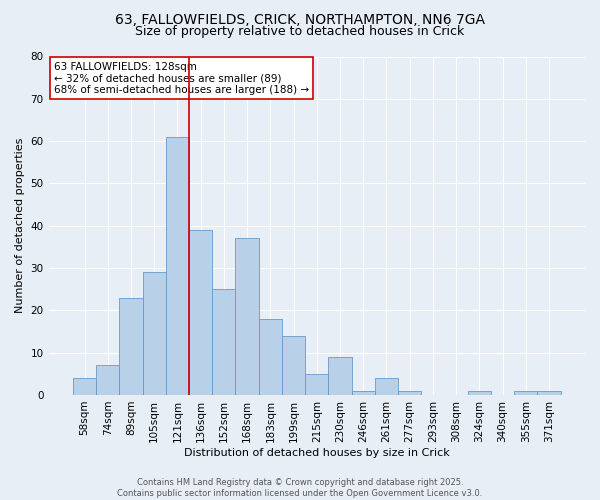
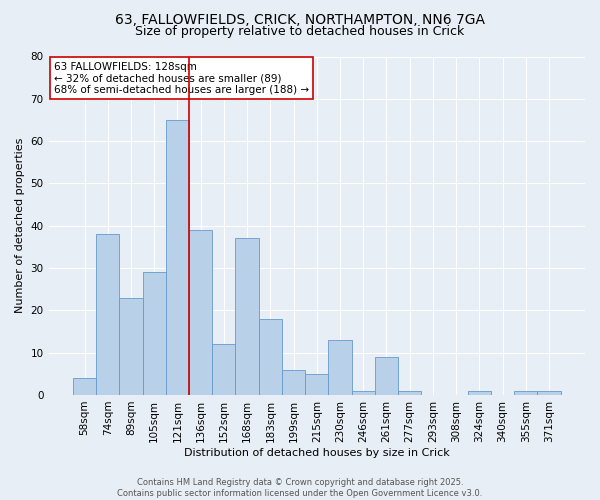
74sqm: 7 -> 38
121sqm: 61 -> 65
152sqm: 25 -> 12
199sqm: 14 -> 6
230sqm: 9 -> 13
261sqm: 4 -> 9
